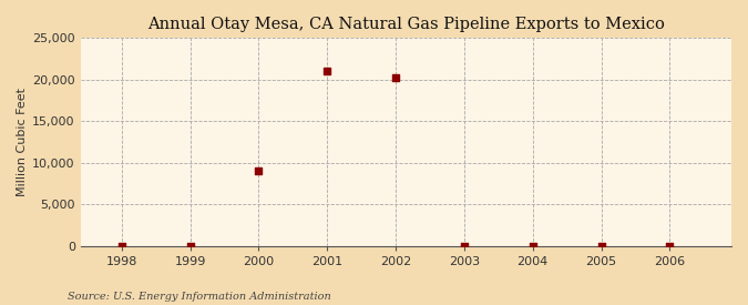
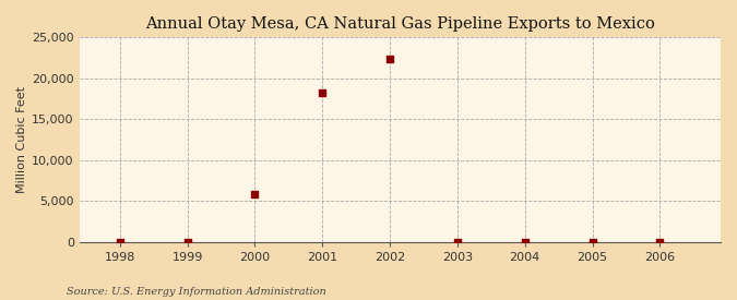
2000: 9,100 -> 5,800
2001: 21,000 -> 18,200
2002: 20,300 -> 22,400
